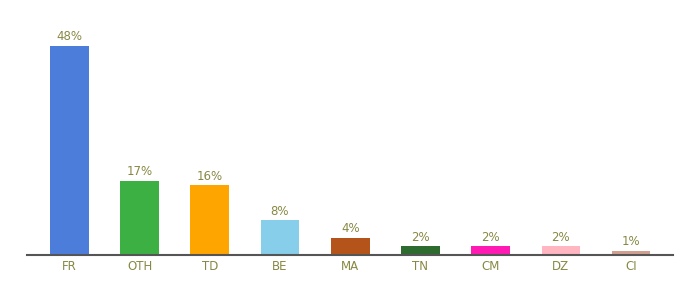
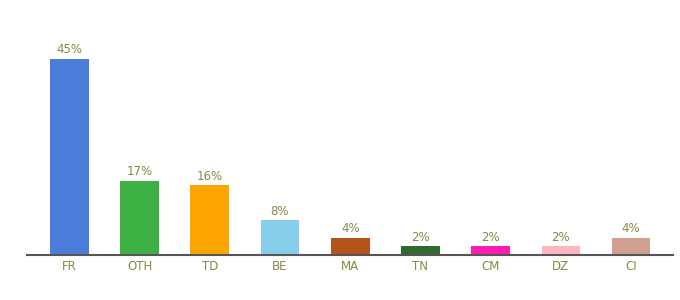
FR: 48% -> 45%
CI: 1% -> 4%
